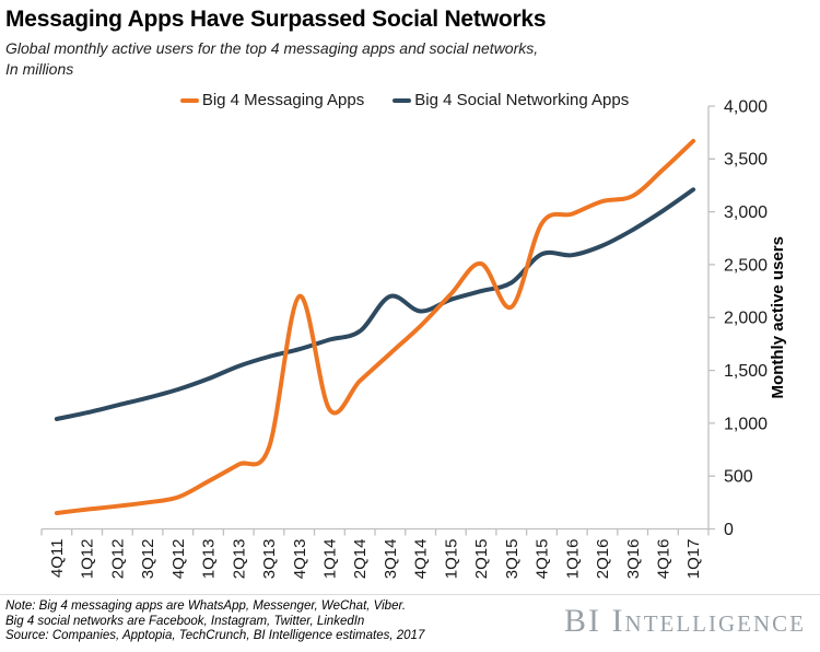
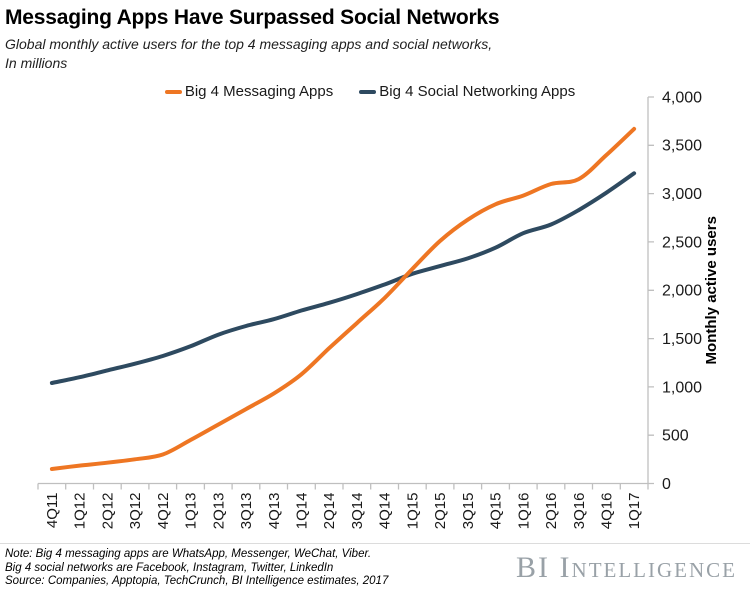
Big 4 Messaging Apps/4Q13: 2200 -> 900
Big 4 Social Networking Apps/3Q14: 2200 -> 2000
Big 4 Messaging Apps/3Q15: 2100 -> 2700
Big 4 Social Networking Apps/4Q15: 2600 -> 2400
